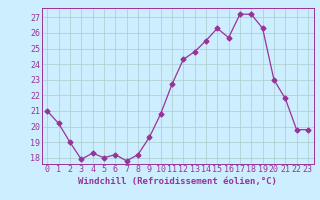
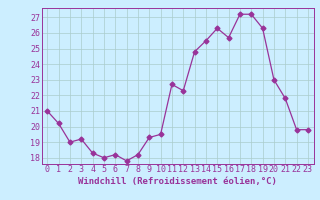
3: 17.9 -> 19.2
10: 20.8 -> 19.5
12: 24.3 -> 22.3
